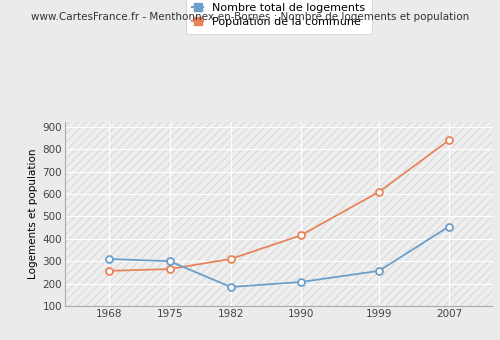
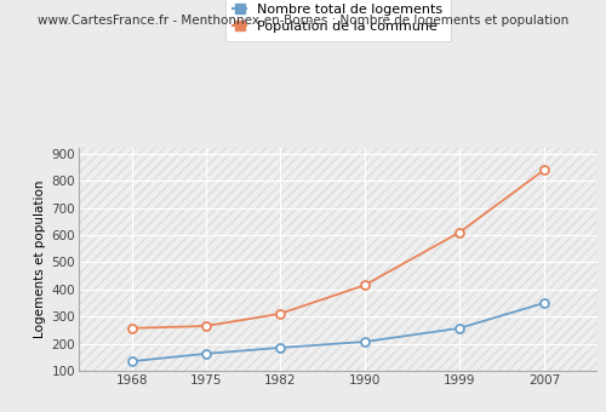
Nombre total de logements/1968: 310 -> 135
Nombre total de logements/1975: 300 -> 163
Nombre total de logements/2007: 455 -> 350
